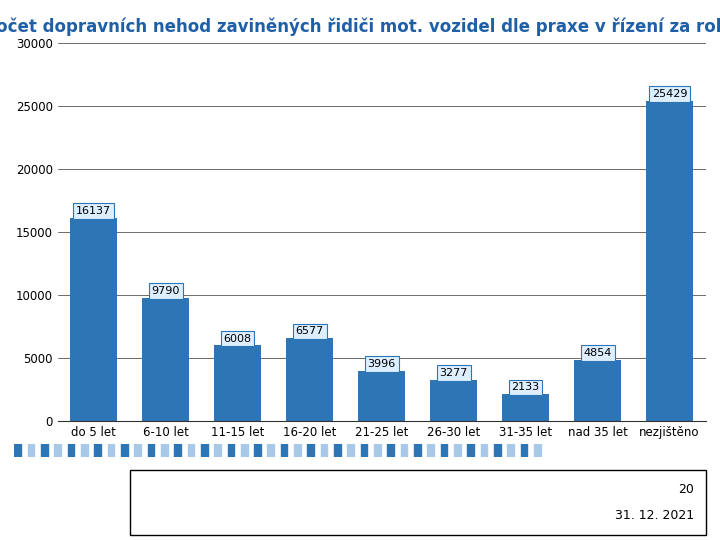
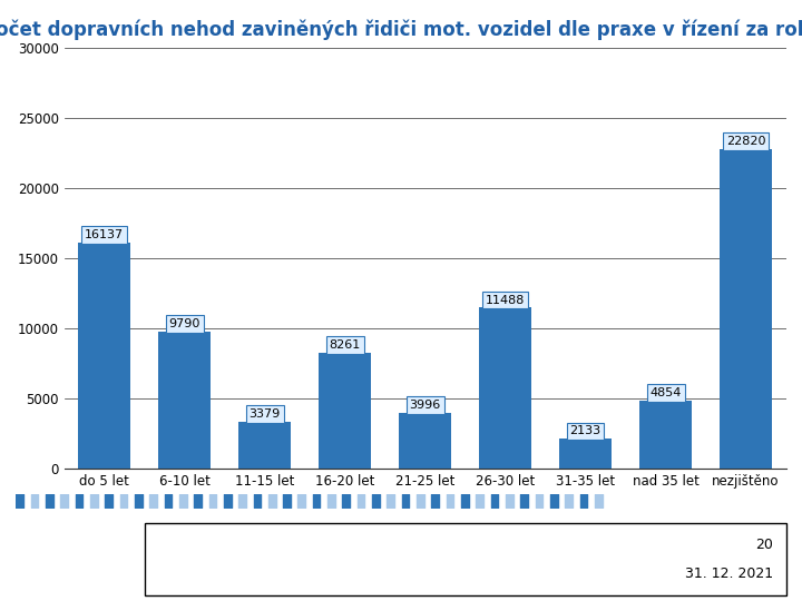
11-15 let: 6008 -> 3379
16-20 let: 6577 -> 8261
26-30 let: 3277 -> 11488
nezjištěno: 25429 -> 22820
